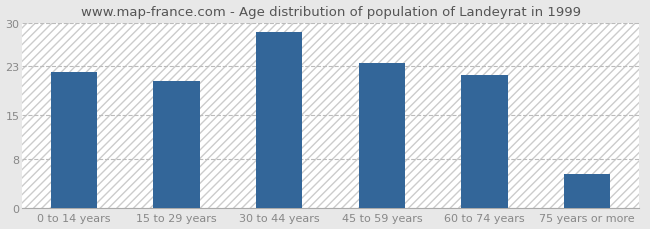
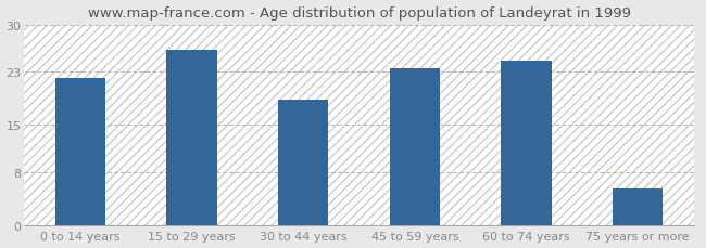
15 to 29 years: 20.5 -> 26.2
30 to 44 years: 28.5 -> 18.8
60 to 74 years: 21.5 -> 24.6
